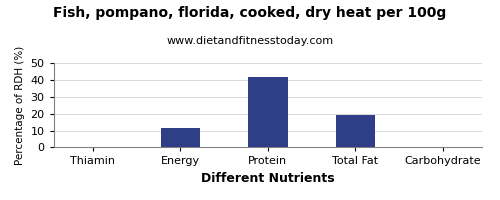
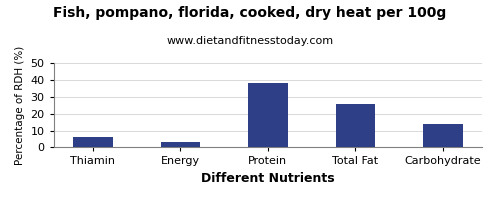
Thiamin: 0 -> 6
Energy: 12 -> 3
Protein: 42 -> 38
Total Fat: 19 -> 26
Carbohydrate: 0 -> 14
